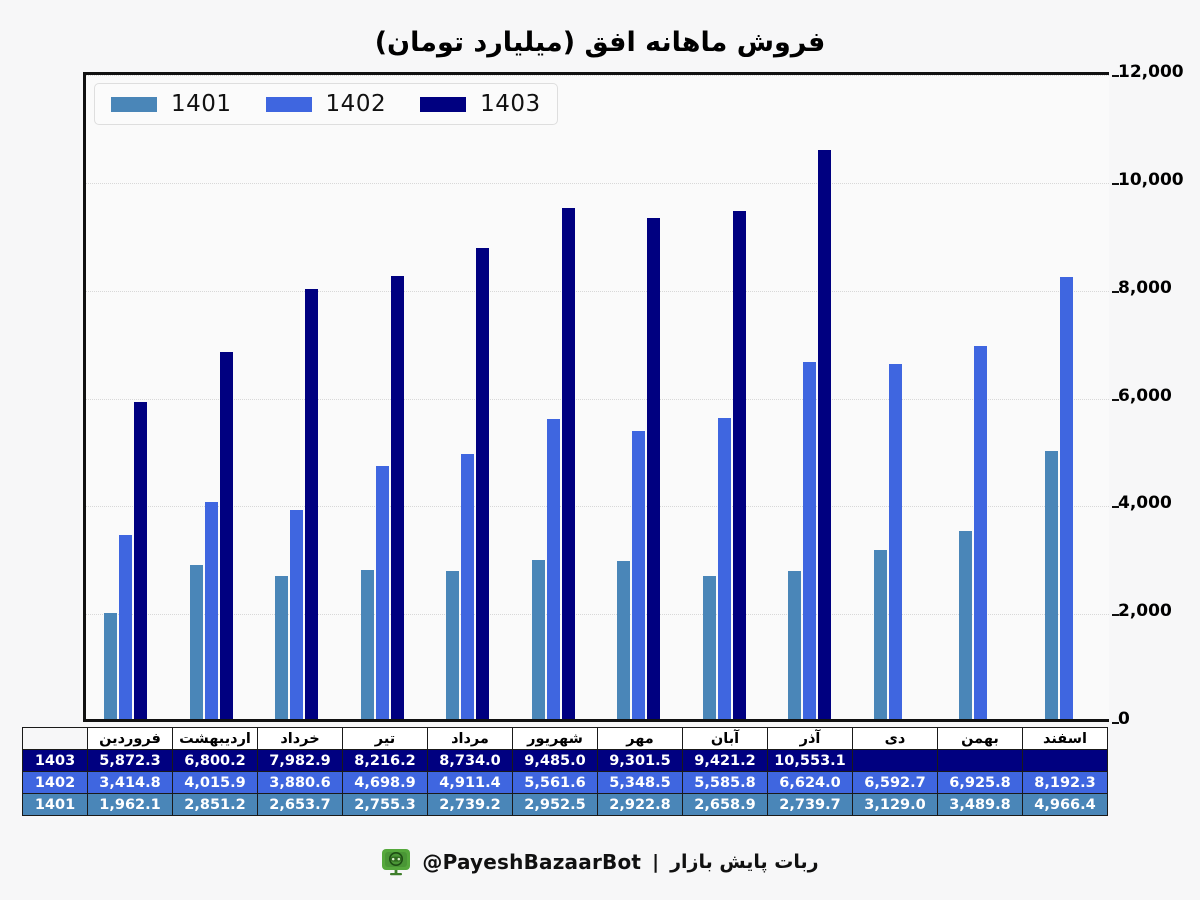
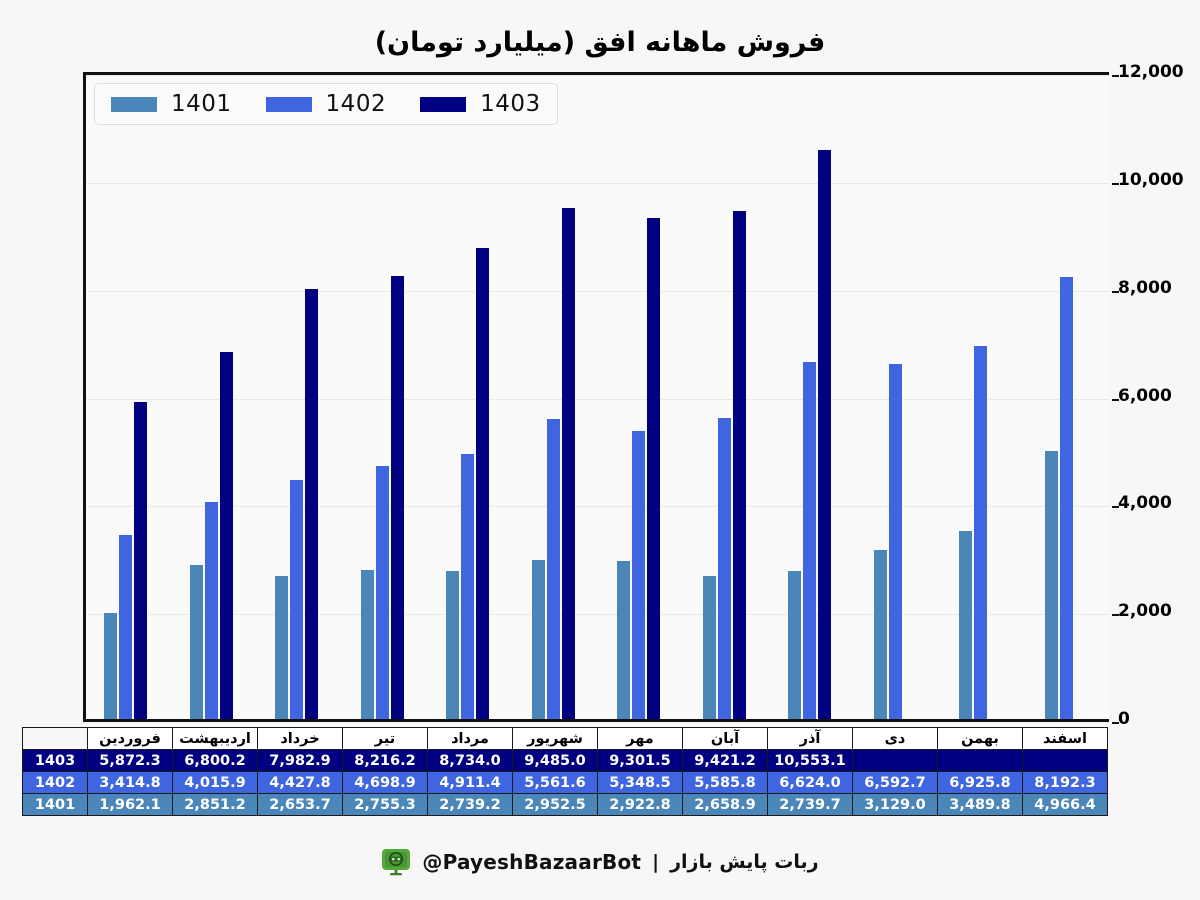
1402/خرداد: 3,880.6 -> 4,427.8
